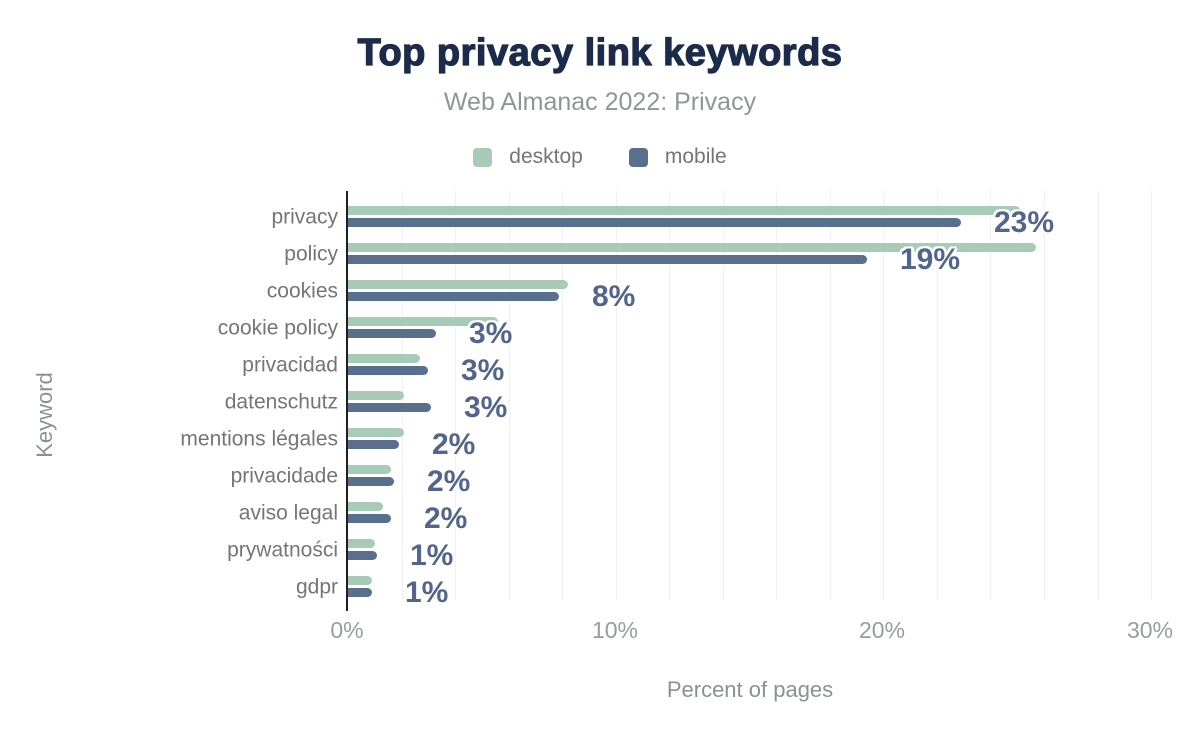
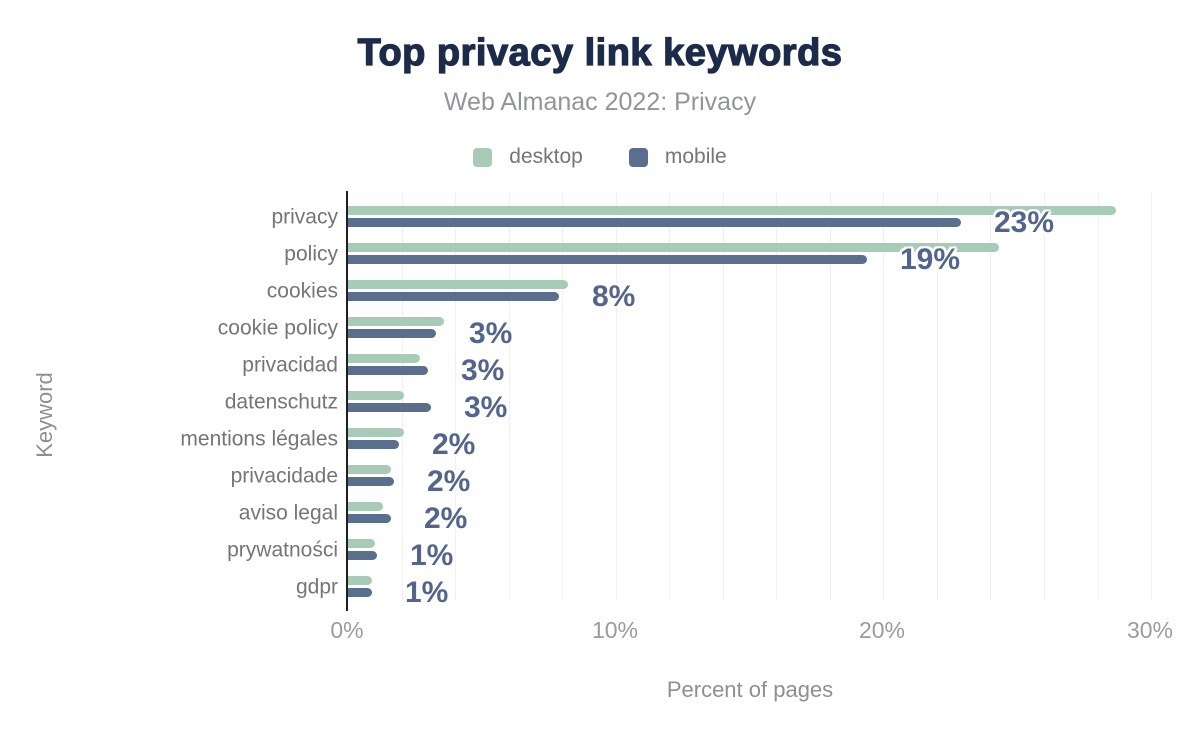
desktop/privacy: 25.1% -> 28.7%
desktop/policy: 25.7% -> 24.3%
desktop/cookie policy: 5.6% -> 3.6%
